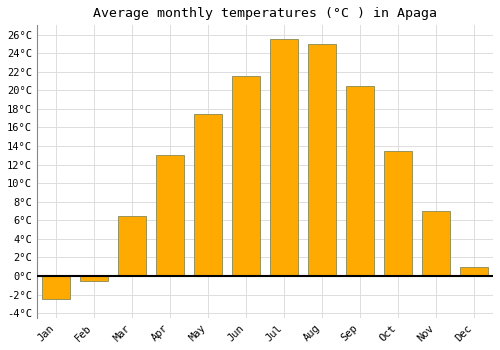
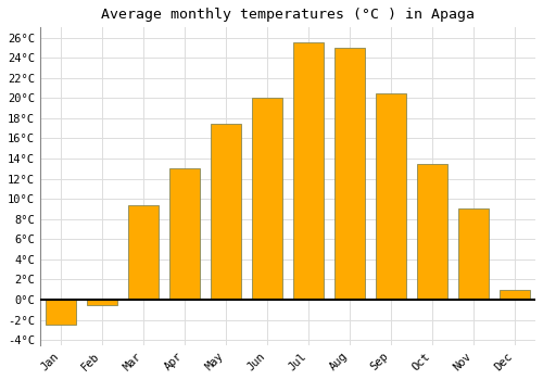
Mar: 6.5°C -> 9.4°C
Jun: 21.5°C -> 20.0°C
Nov: 7.0°C -> 9.0°C
